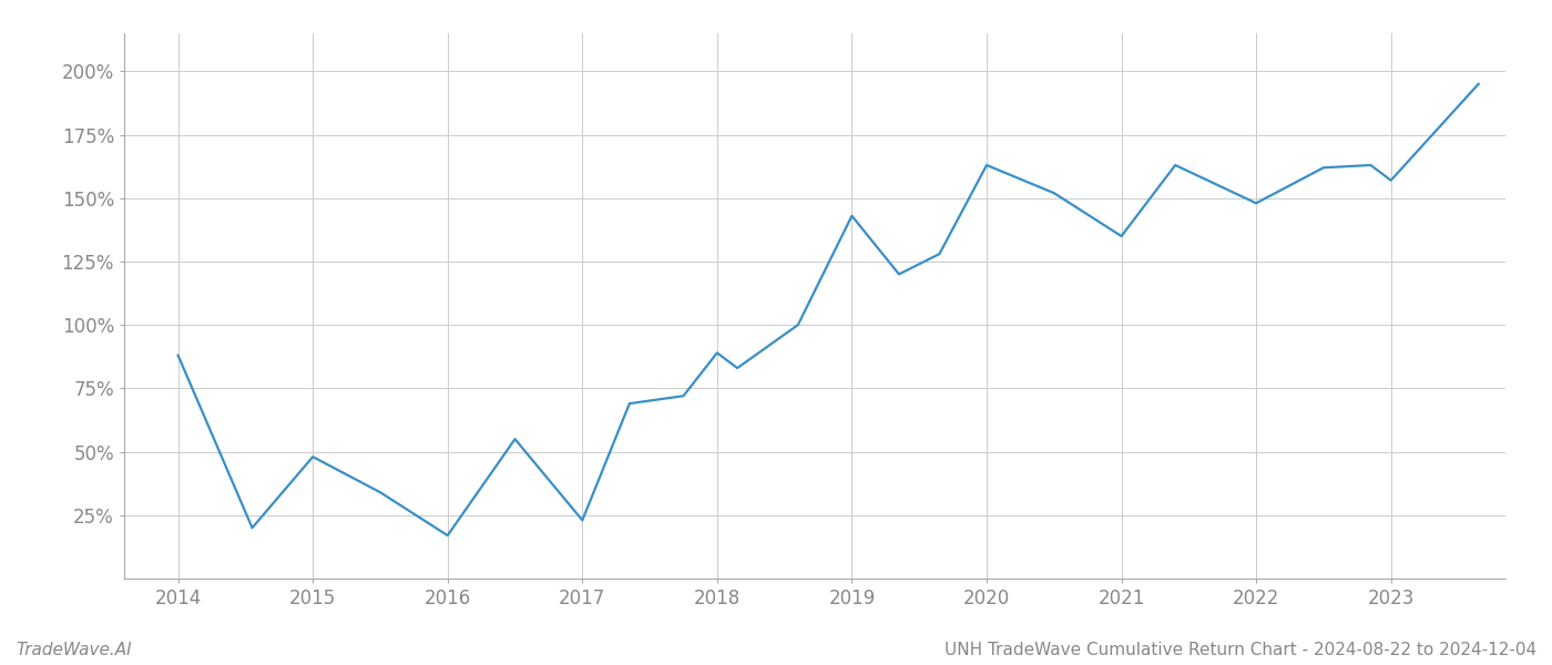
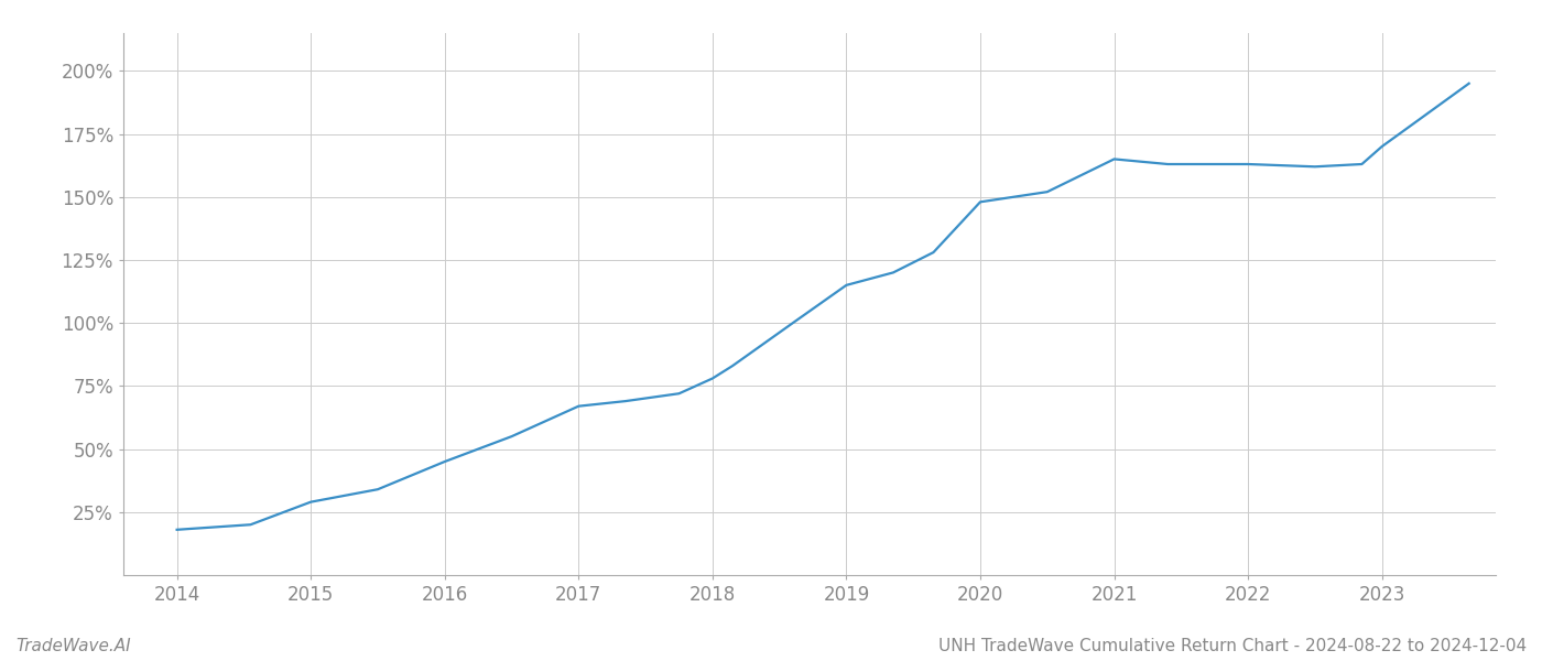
2014: 88% -> 18%
2015: 48% -> 29%
2016: 17% -> 45%
2017: 23% -> 67%
2018: 89% -> 78%
2019: 143% -> 115%
2020: 163% -> 148%
2021: 135% -> 165%
2022: 148% -> 163%
2023: 157% -> 170%
